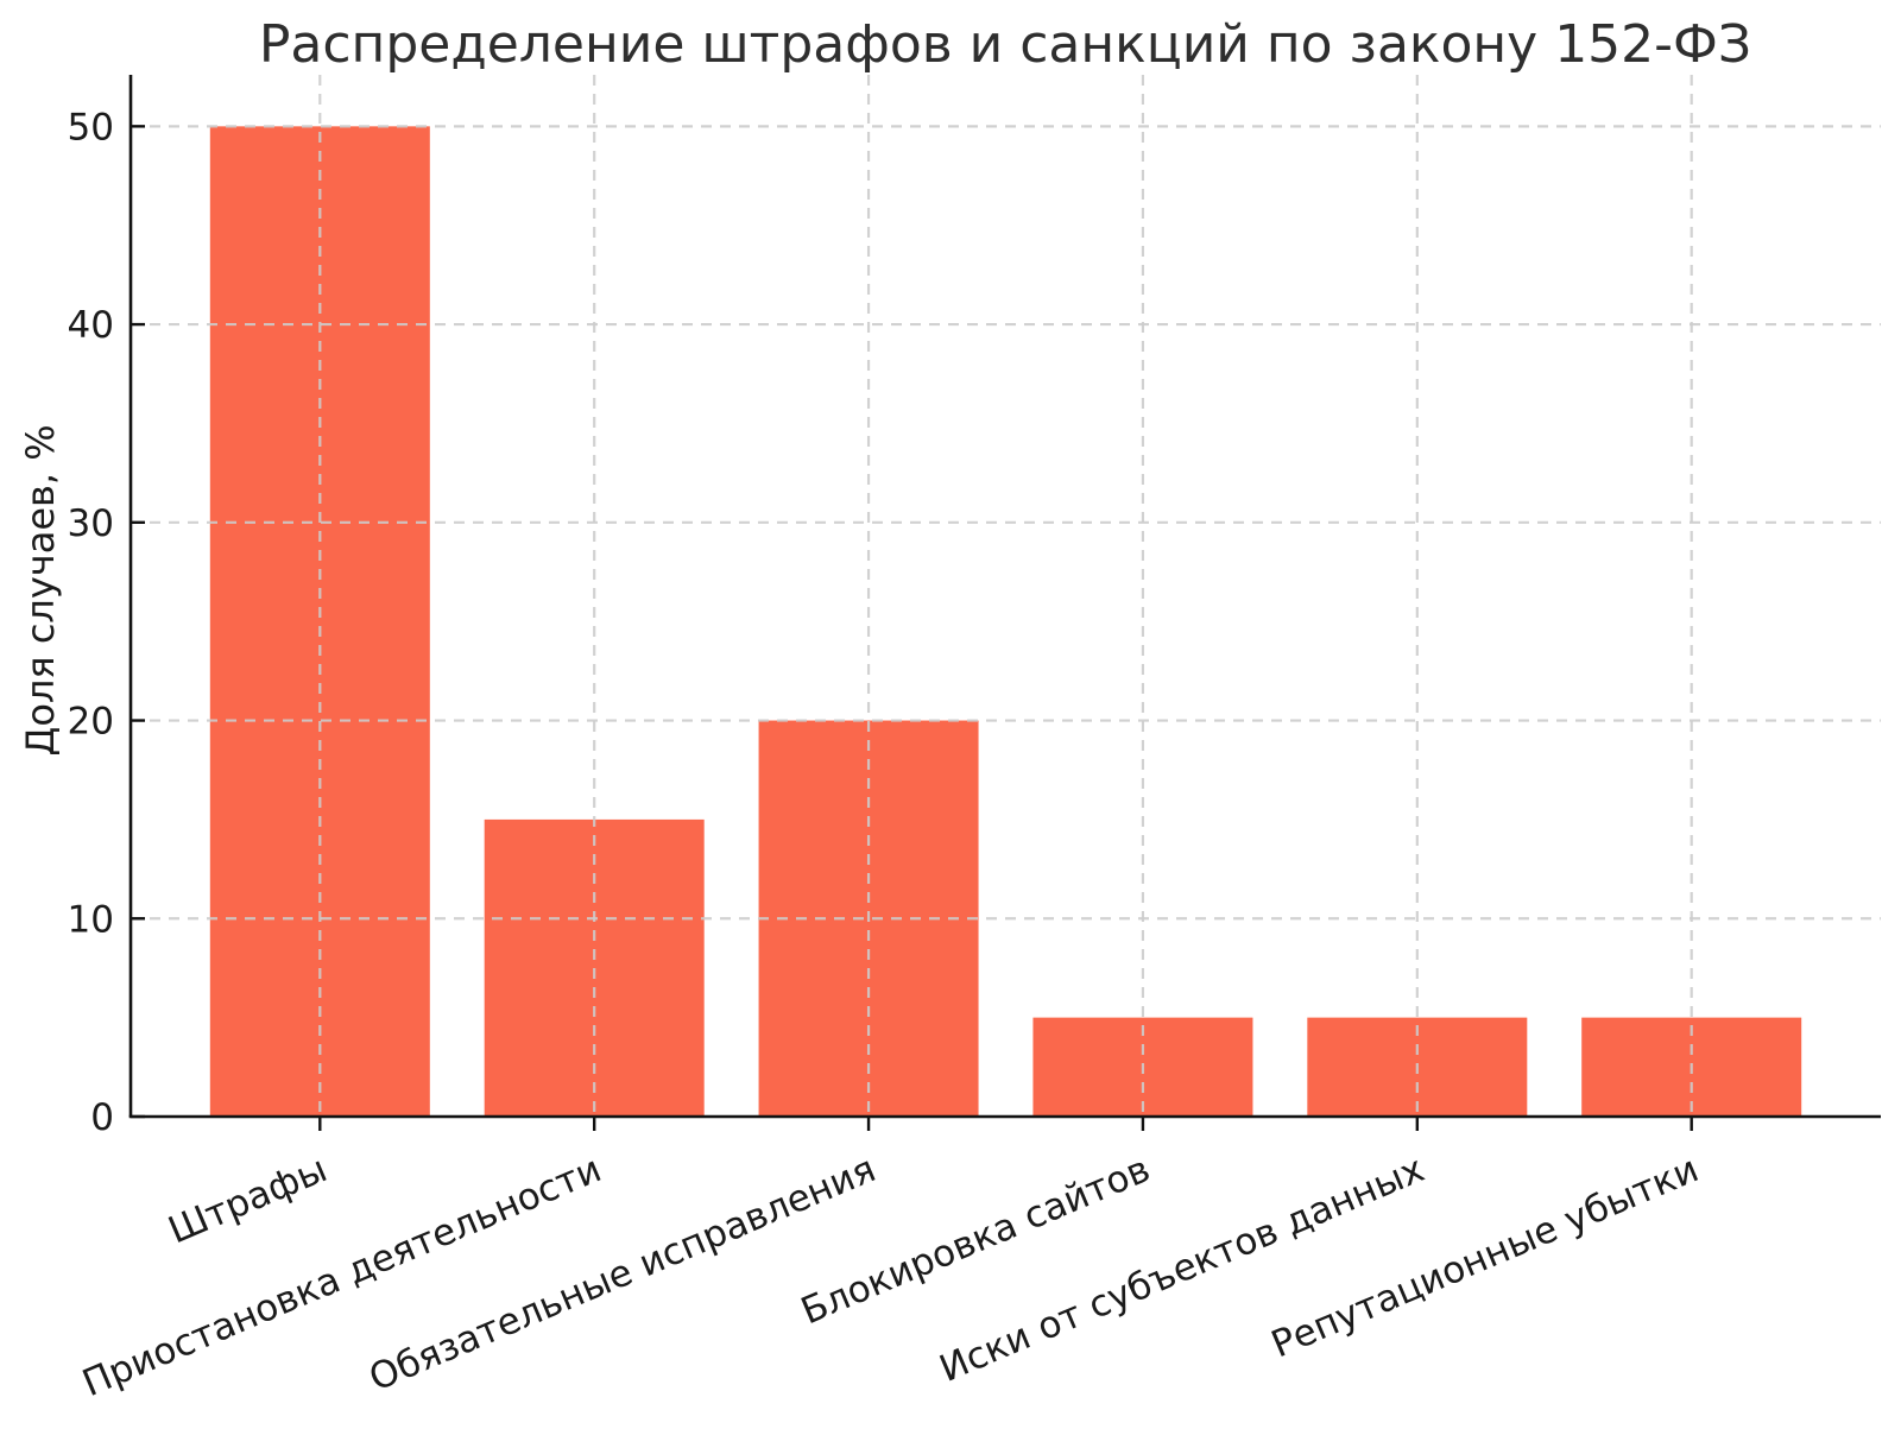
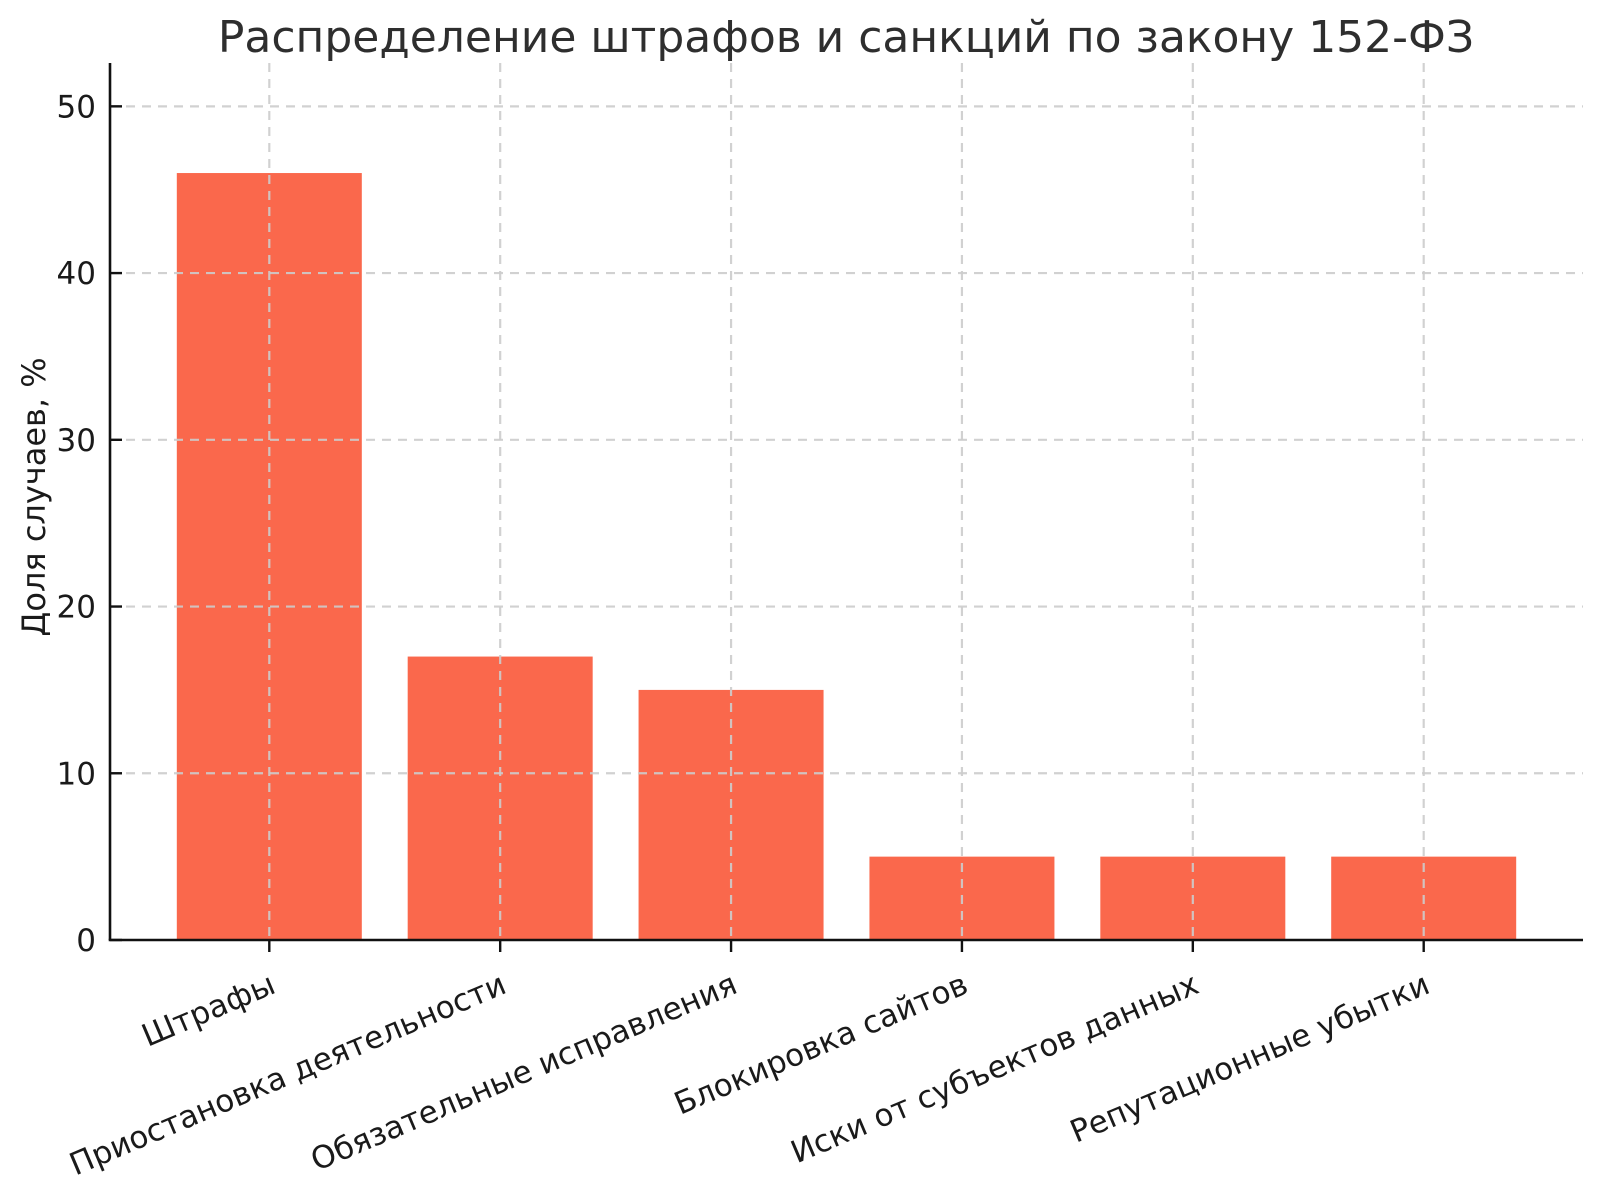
Штрафы: 50 -> 46
Приостановка деятельности: 15 -> 17
Обязательные исправления: 20 -> 15
